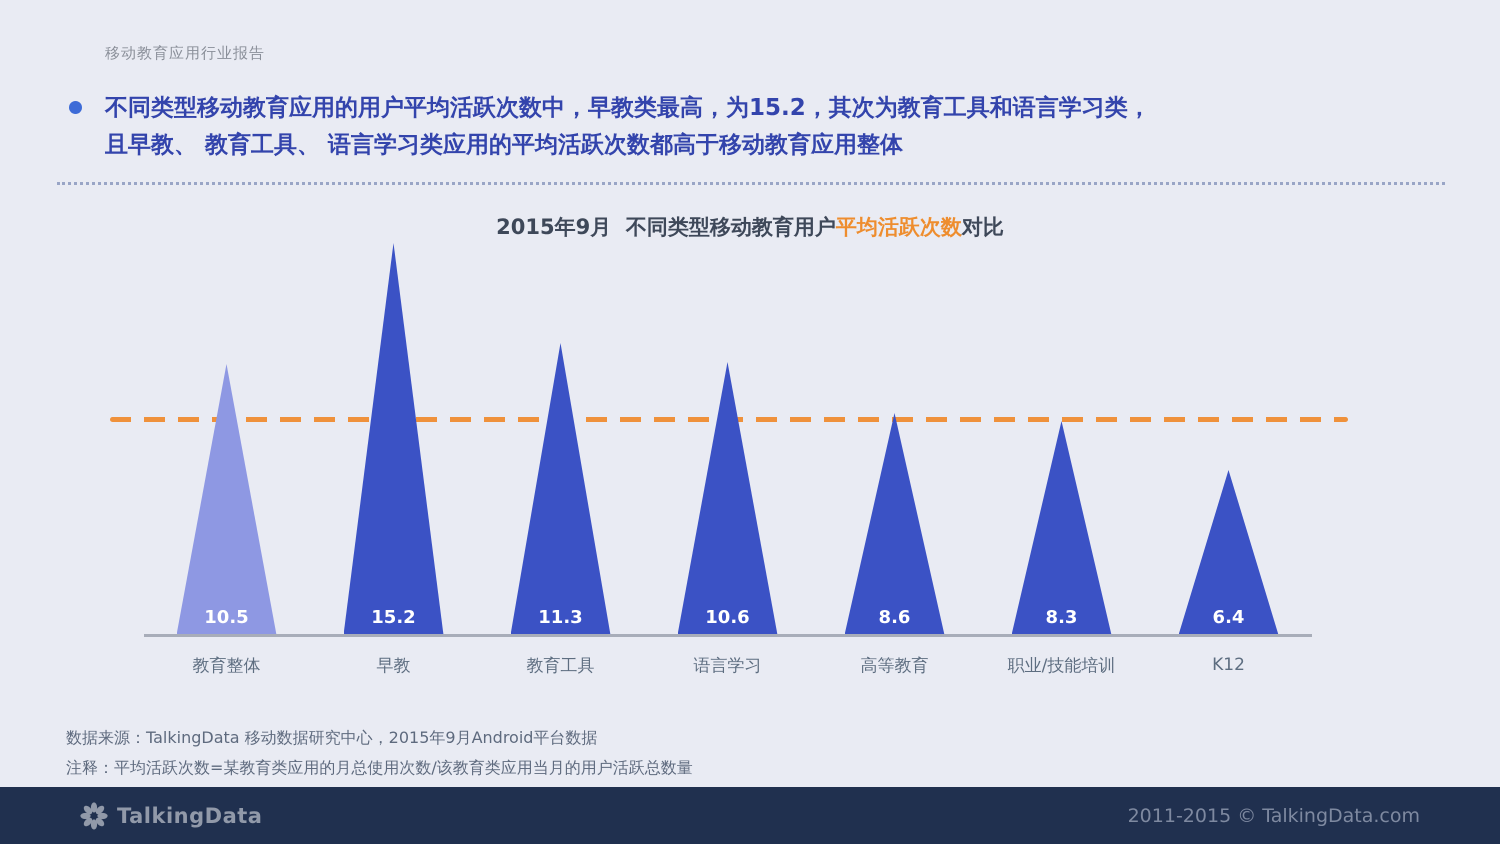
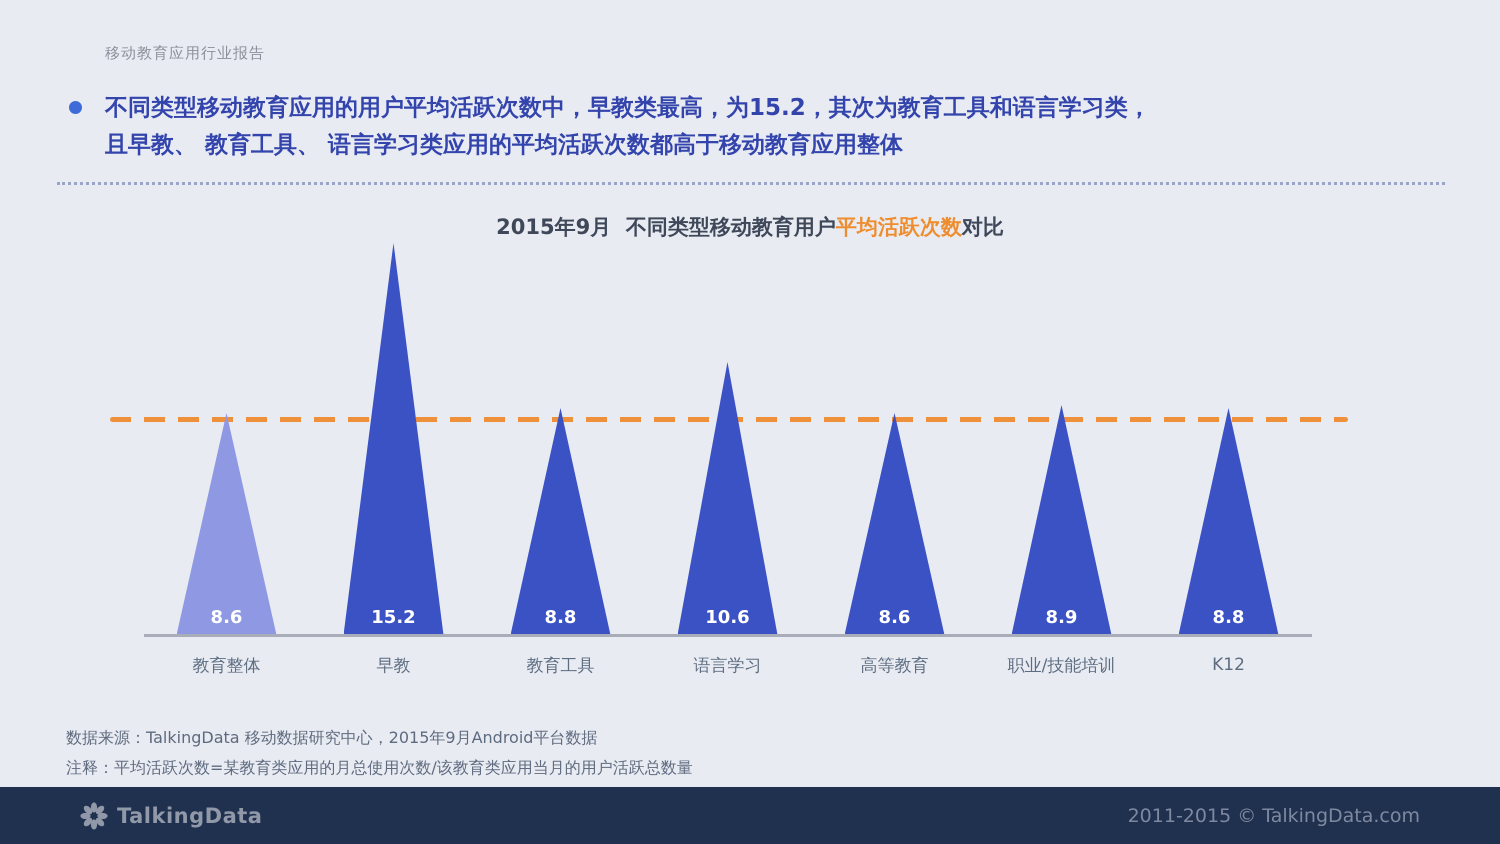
教育整体: 10.5 -> 8.6
教育工具: 11.3 -> 8.8
职业/技能培训: 8.3 -> 8.9
K12: 6.4 -> 8.8
